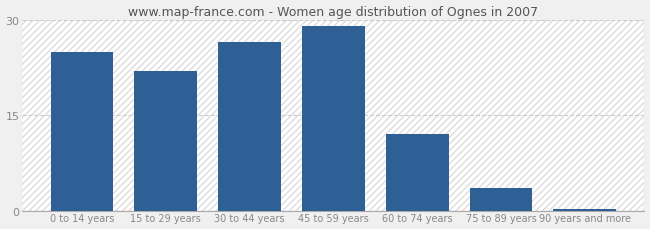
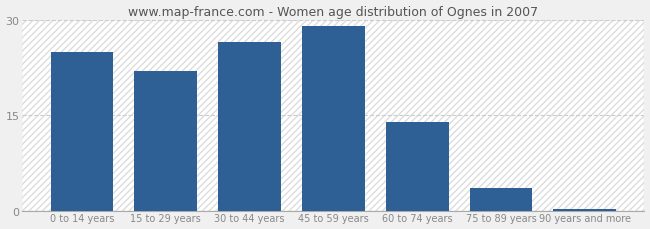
60 to 74 years: 12.0 -> 14.0
